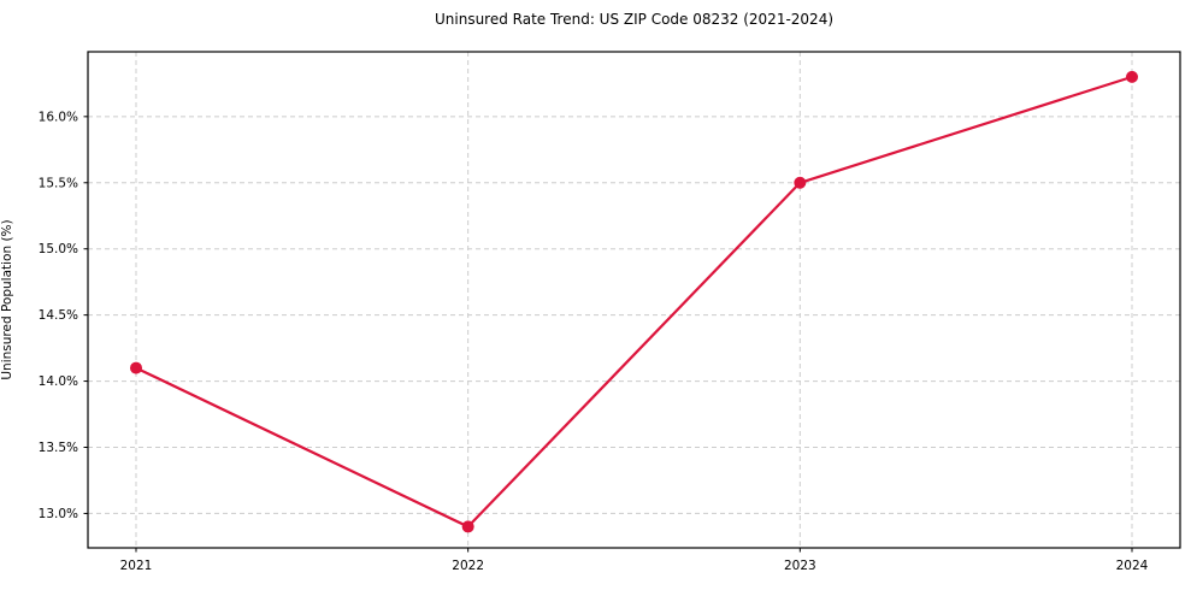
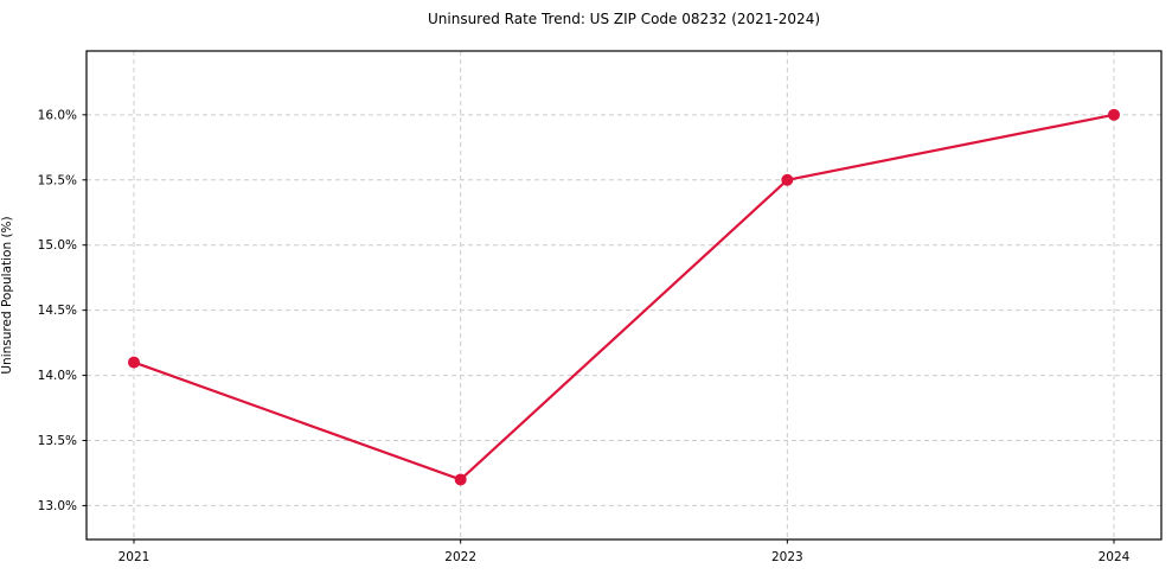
2022: 12.9% -> 13.2%
2024: 16.3% -> 16.0%
